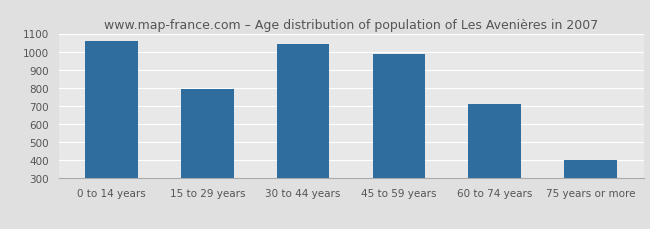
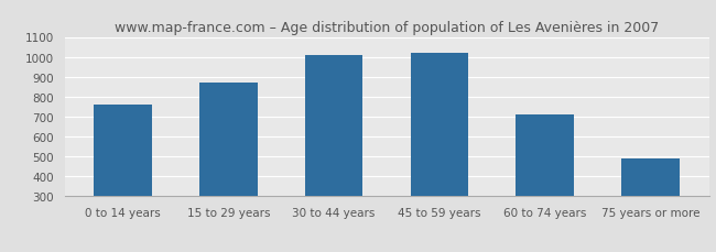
0 to 14 years: 1060 -> 760
15 to 29 years: 800 -> 870
30 to 44 years: 1040 -> 1010
45 to 59 years: 980 -> 1020
75 years or more: 400 -> 490
